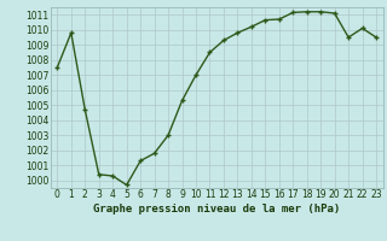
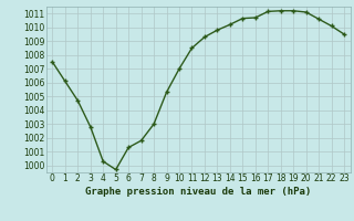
1: 1009.8 -> 1006.1
3: 1000.4 -> 1002.8
21: 1009.5 -> 1010.6
